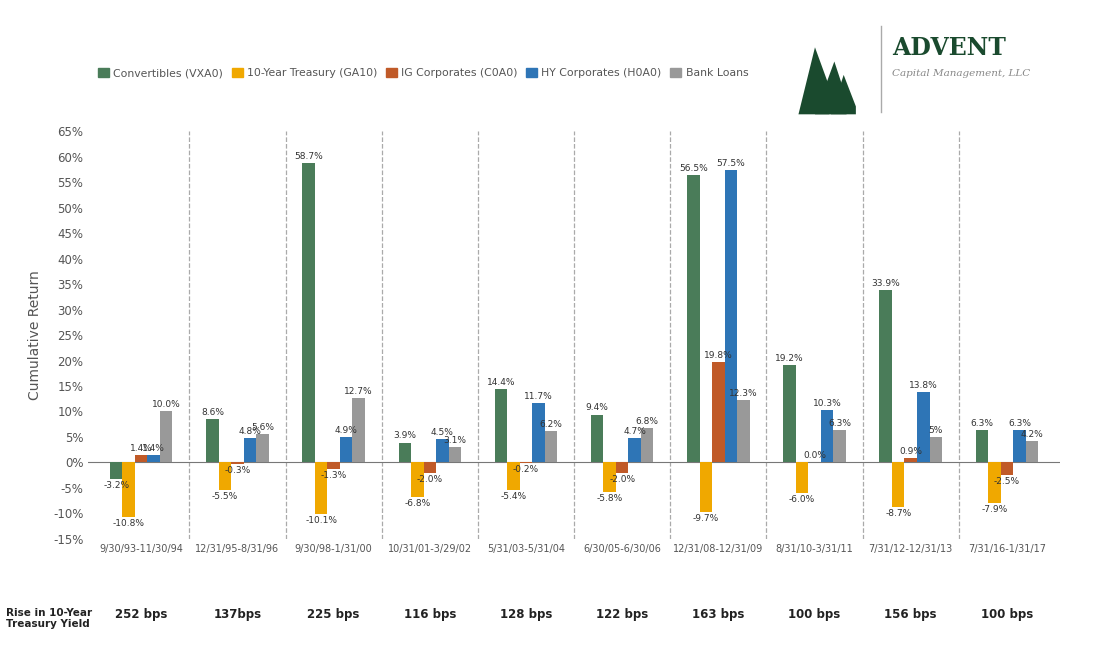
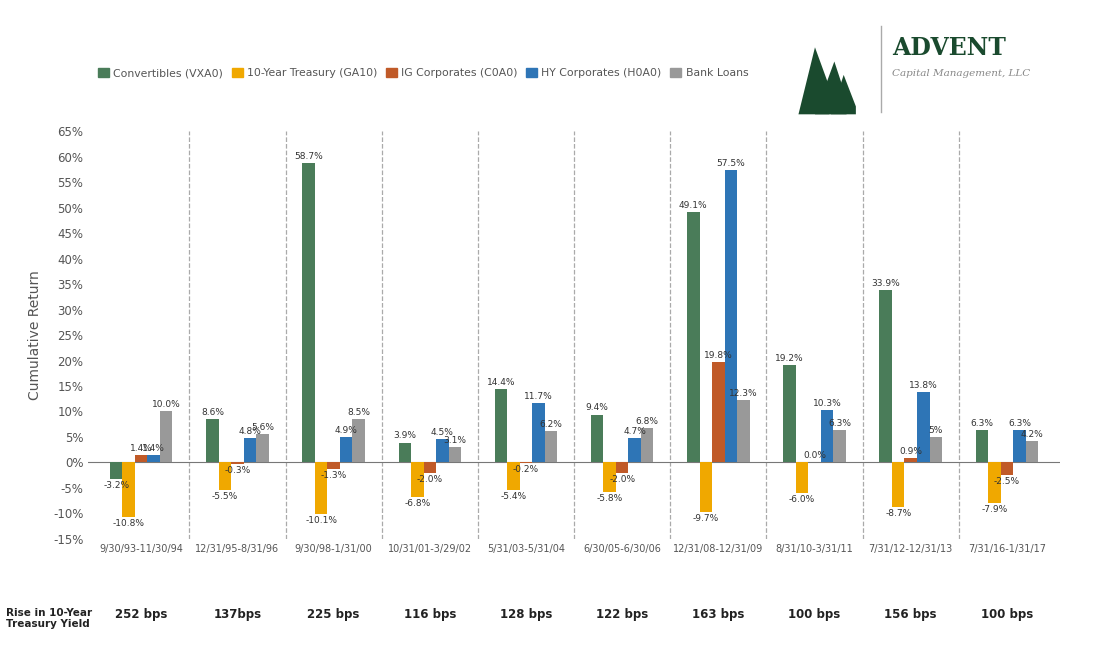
Bank Loans/9/30/98-1/31/00: 12.7% -> 8.5%
Convertibles (VXA0)/12/31/08-12/31/09: 56.5% -> 49.1%
